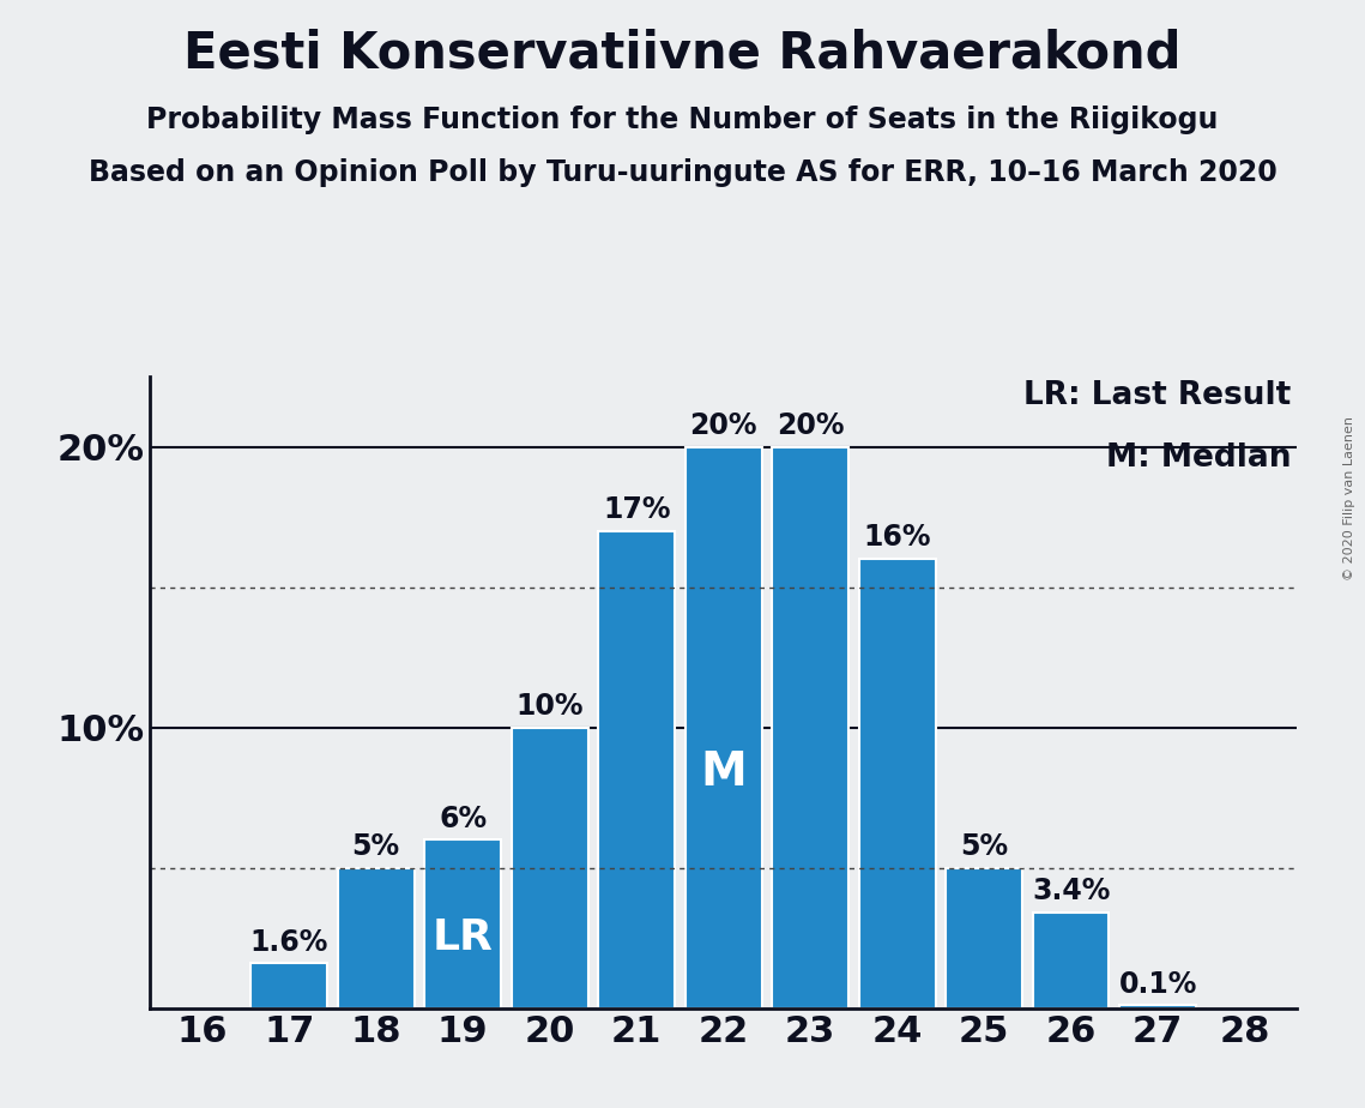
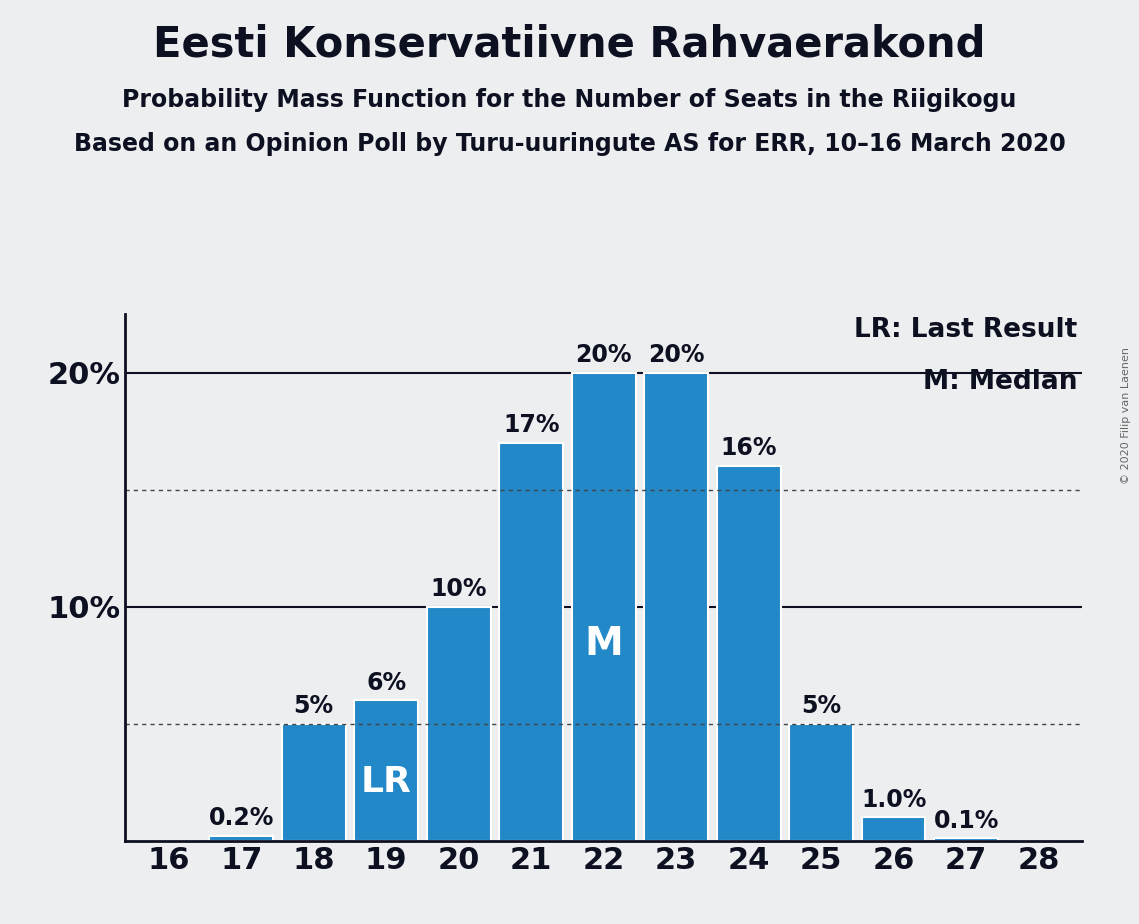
17: 1.6% -> 0.2%
26: 3.4% -> 1.0%
